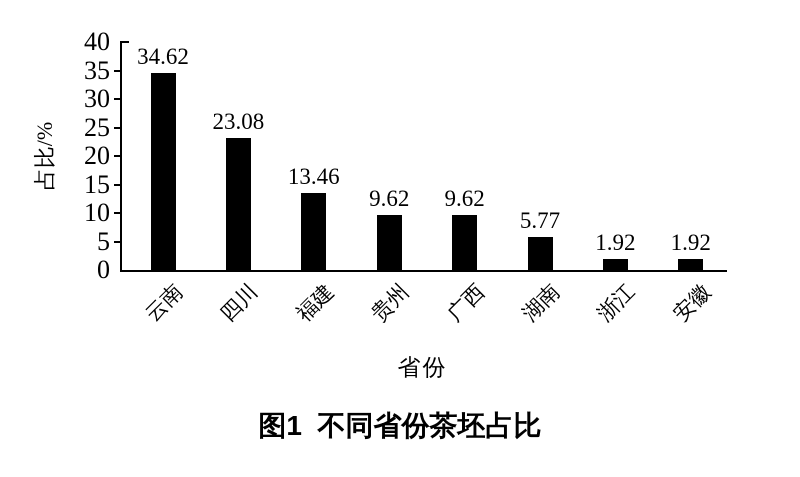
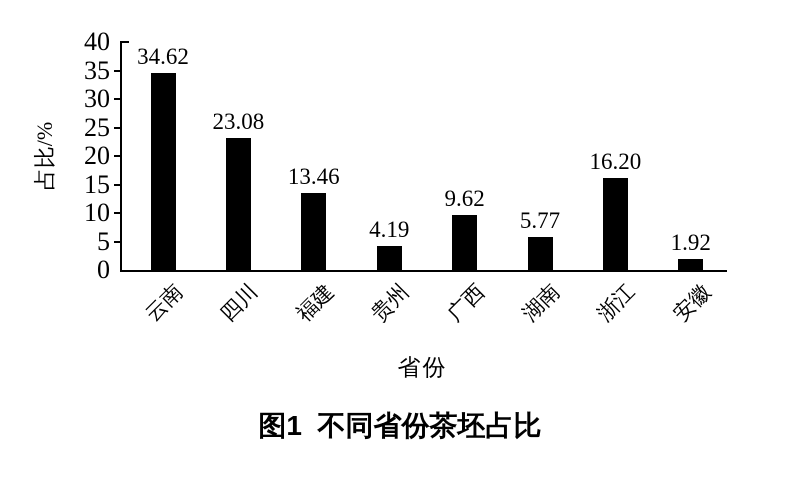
贵州: 9.62 -> 4.19
浙江: 1.92 -> 16.20
